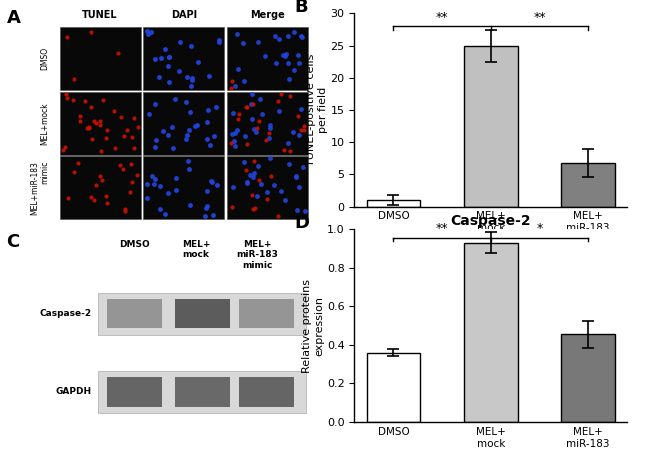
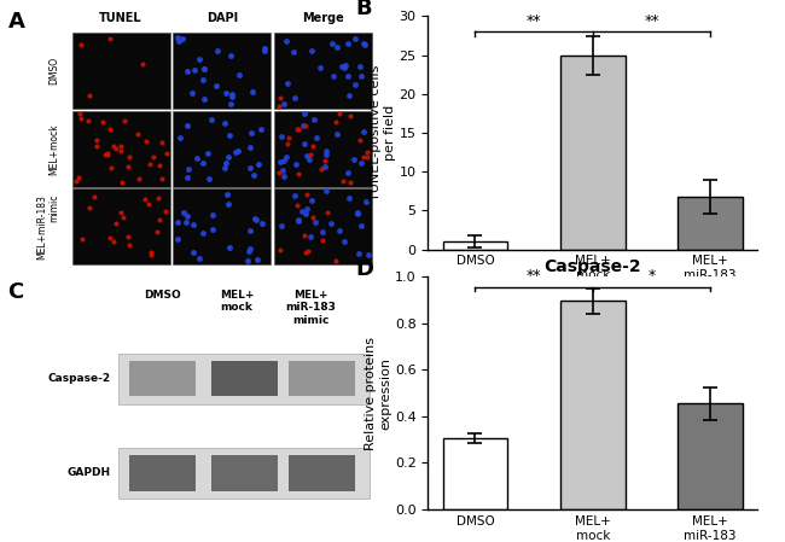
Caspase-2/DMSO: 0.36 -> 0.30
Caspase-2/MEL+ mock: 0.93 -> 0.90
